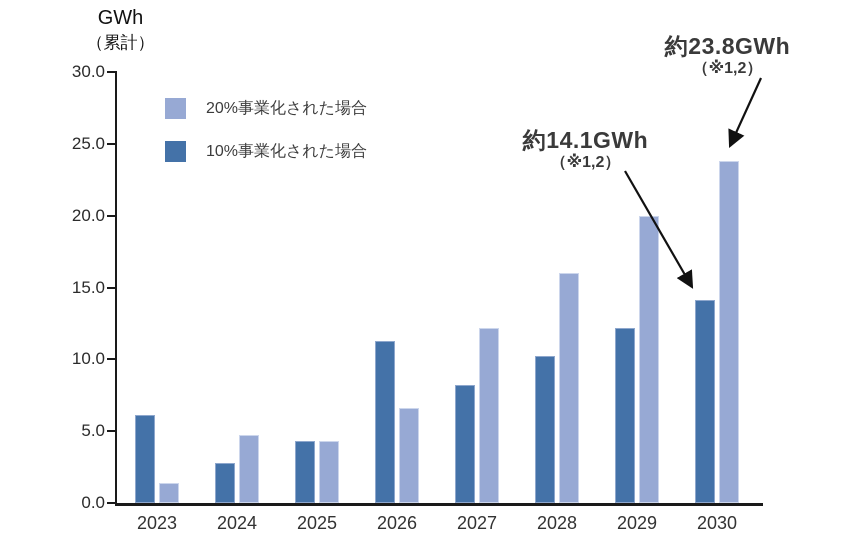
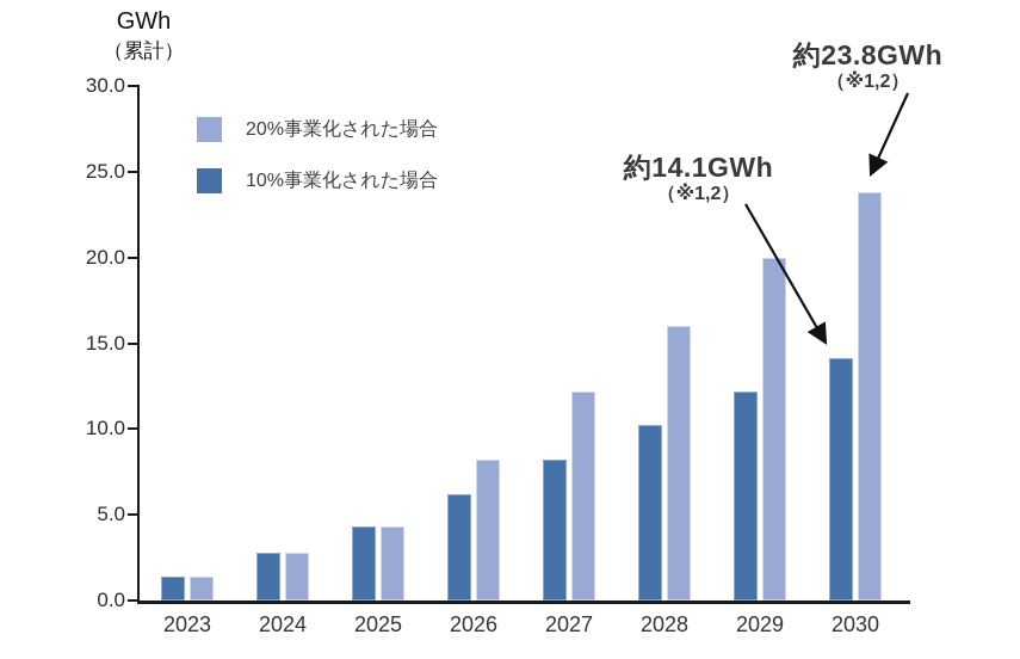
10%事業化された場合/2023: 6.1 -> 1.4
20%事業化された場合/2024: 4.7 -> 2.8
10%事業化された場合/2026: 11.3 -> 6.2
20%事業化された場合/2026: 6.6 -> 8.2
